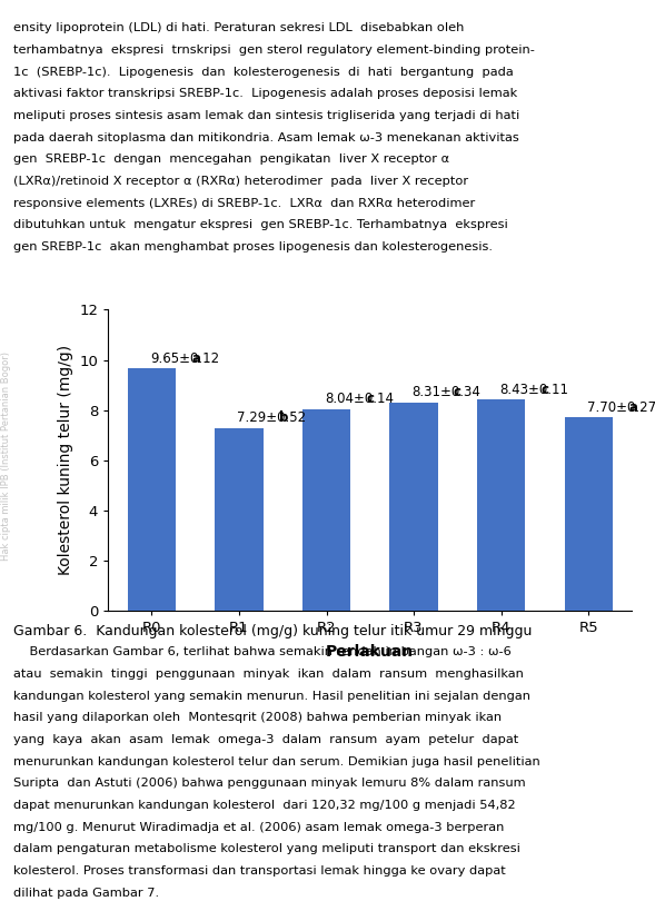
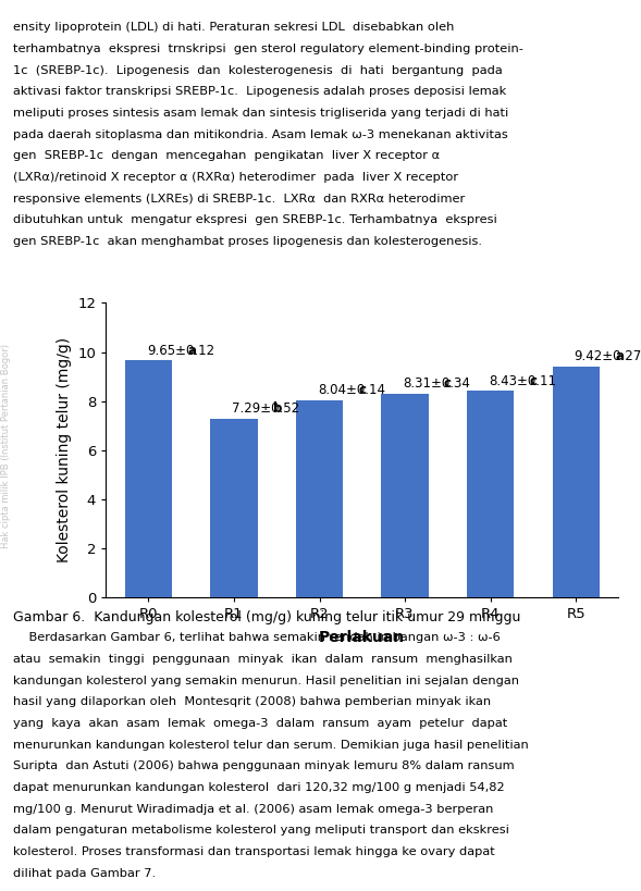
R5: 7.70 -> 9.42
